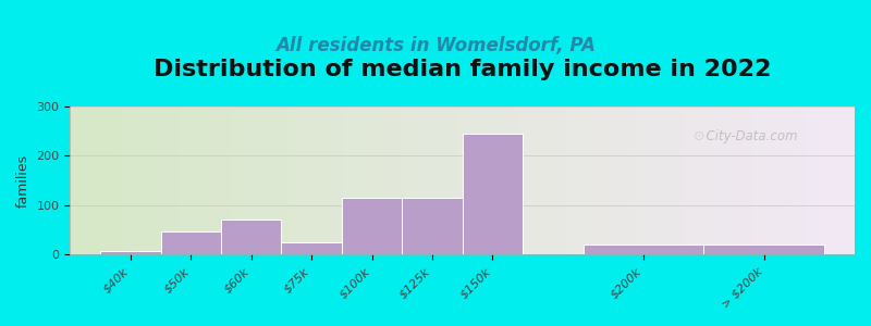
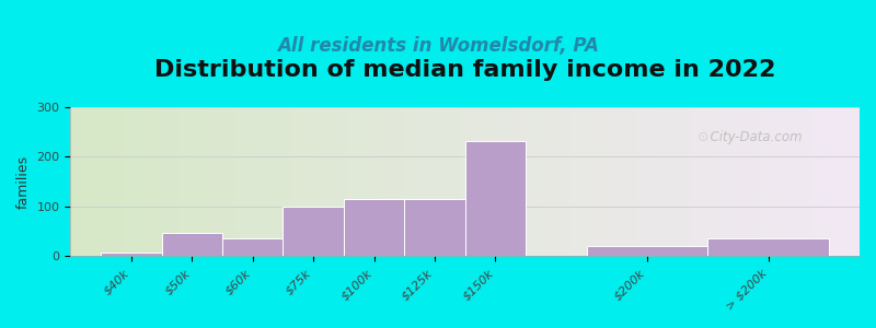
$60k: 70 -> 35
$75k: 25 -> 100
$150k: 245 -> 232
> $200k: 20 -> 35
